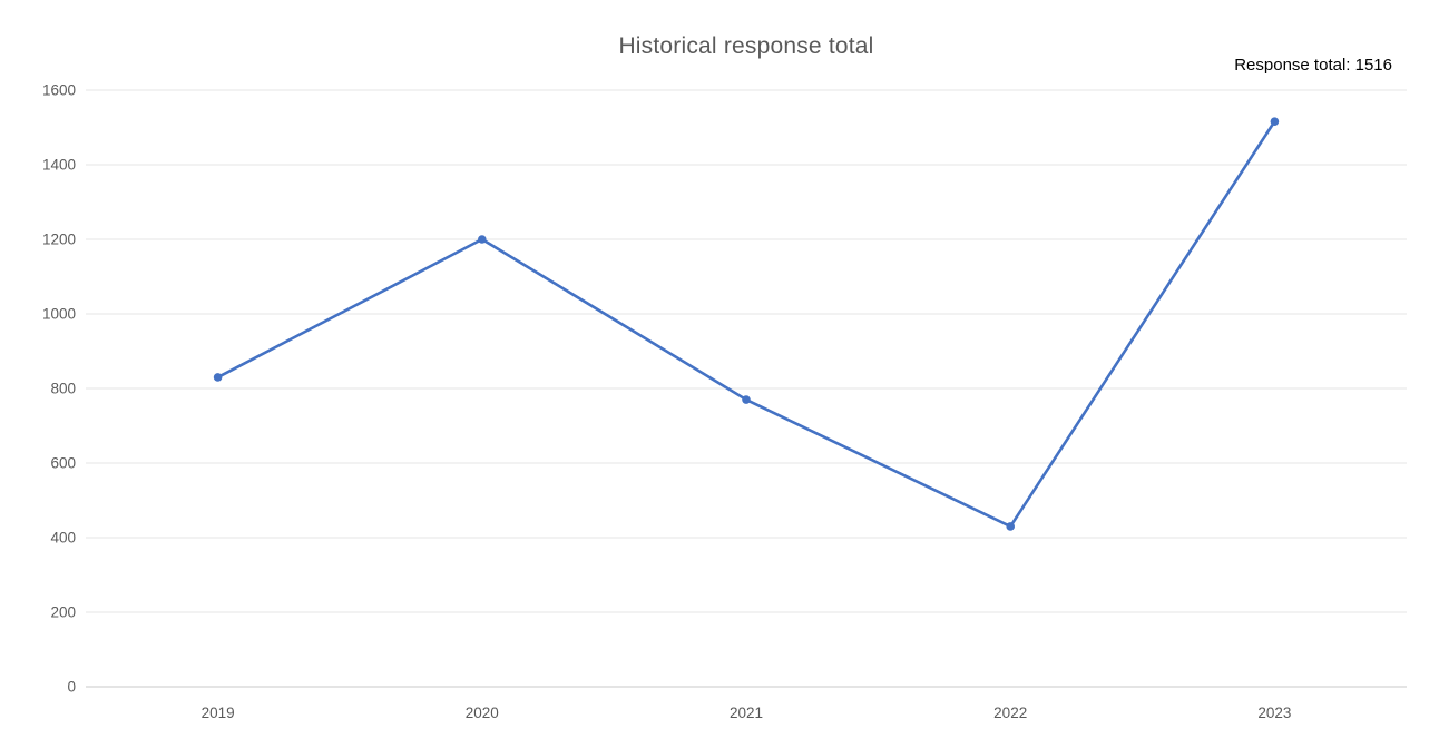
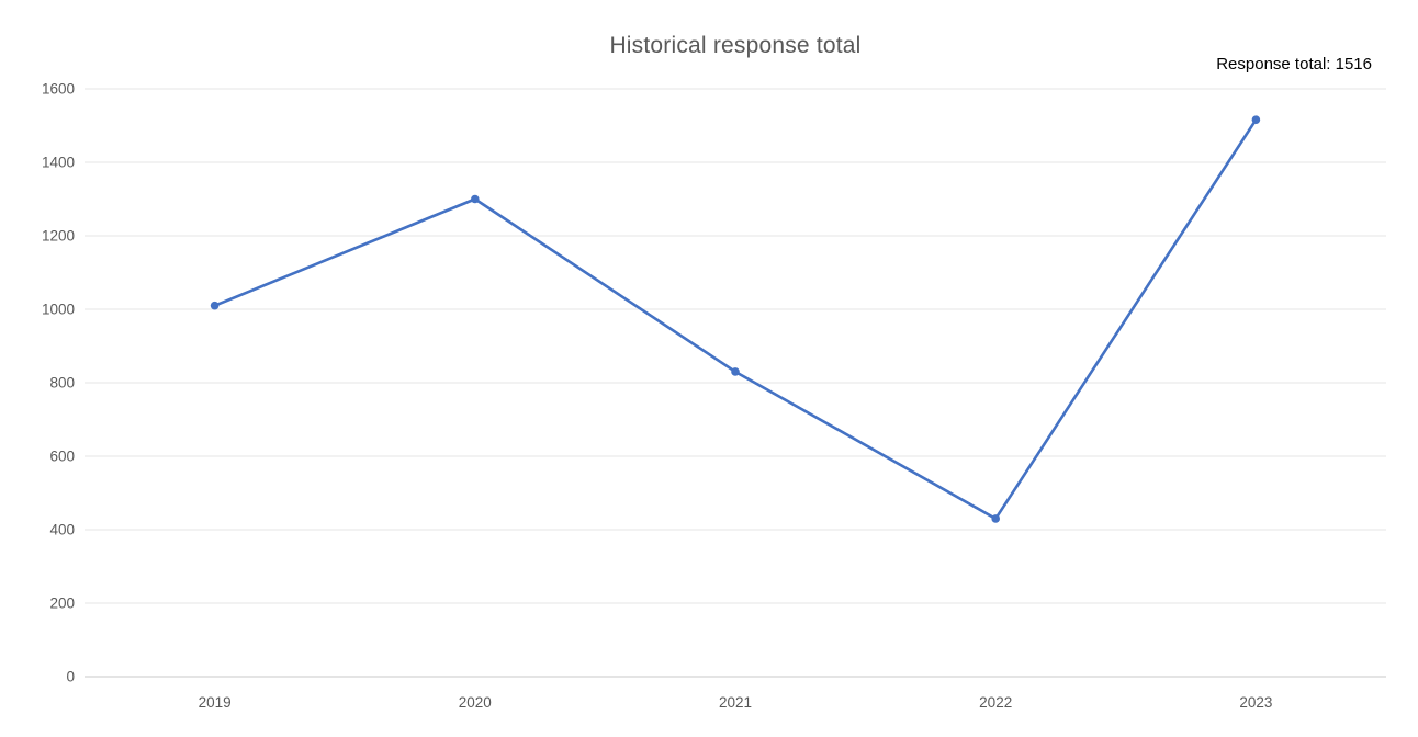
2019: 830 -> 1010
2020: 1200 -> 1300
2021: 770 -> 830
